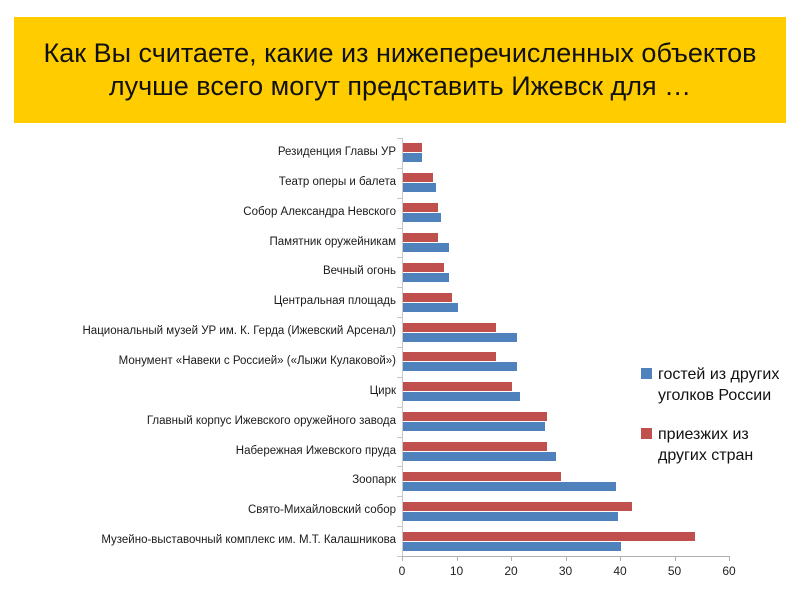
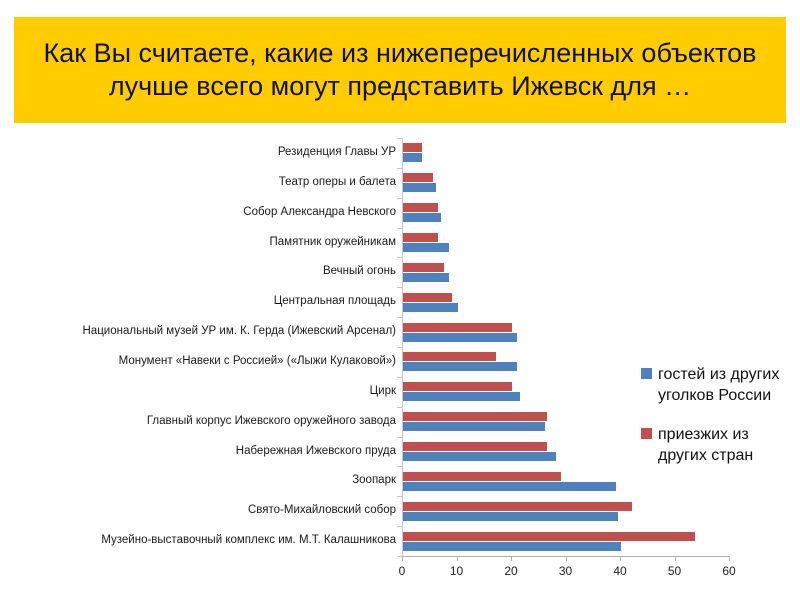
приезжих из других стран/Национальный музей УР им. К. Герда (Ижевский Арсенал): 17 -> 20
